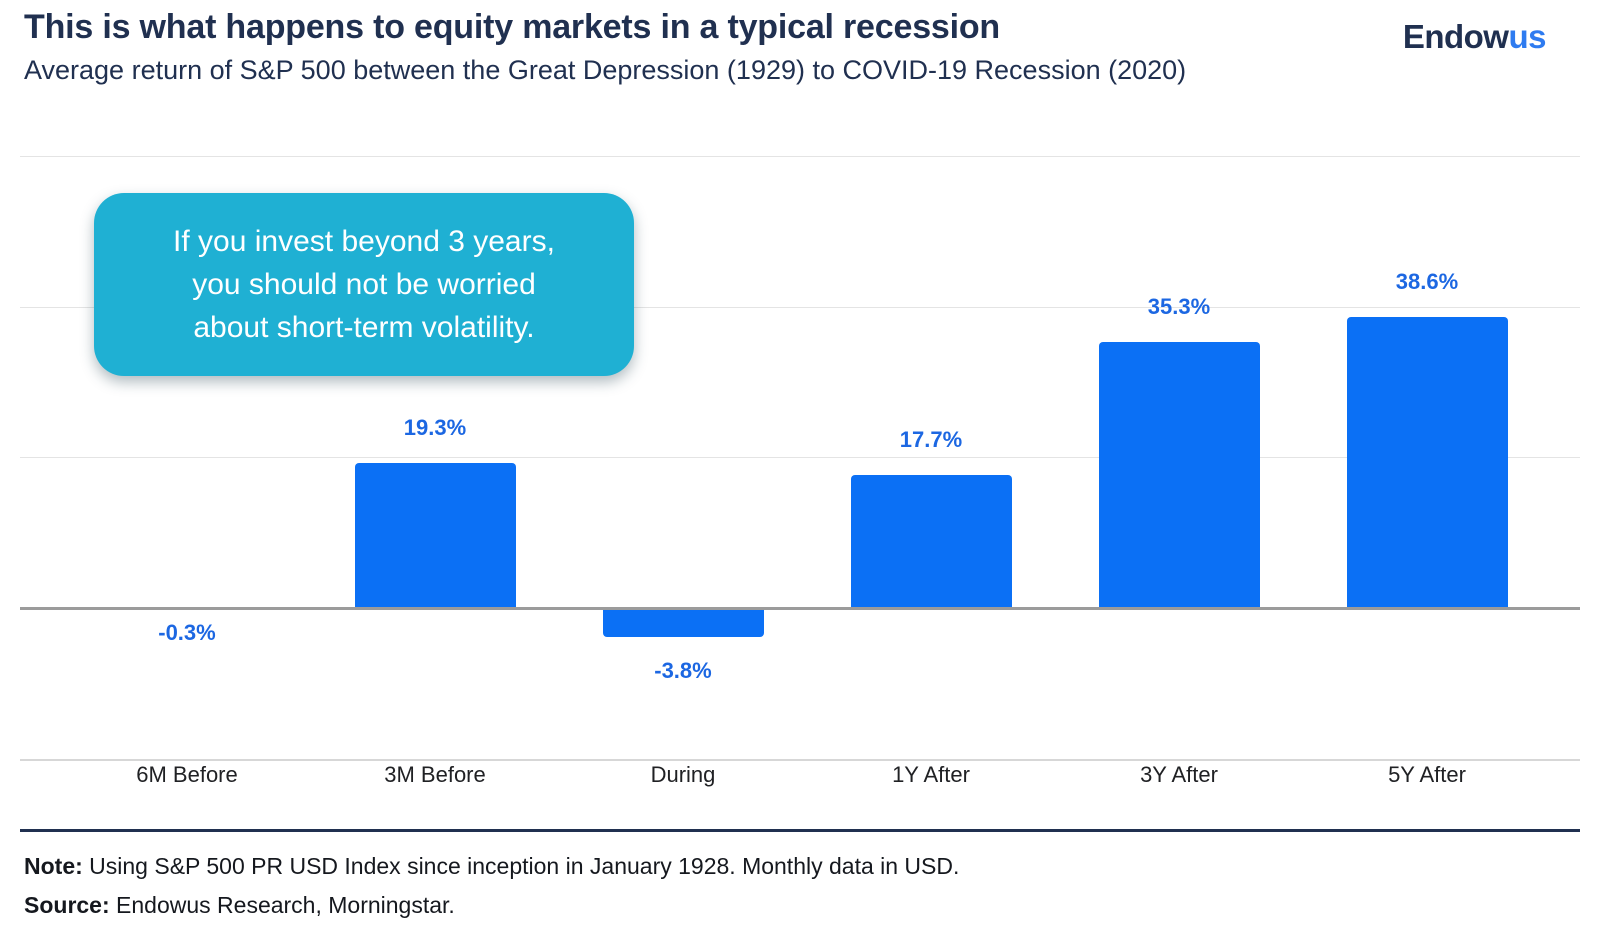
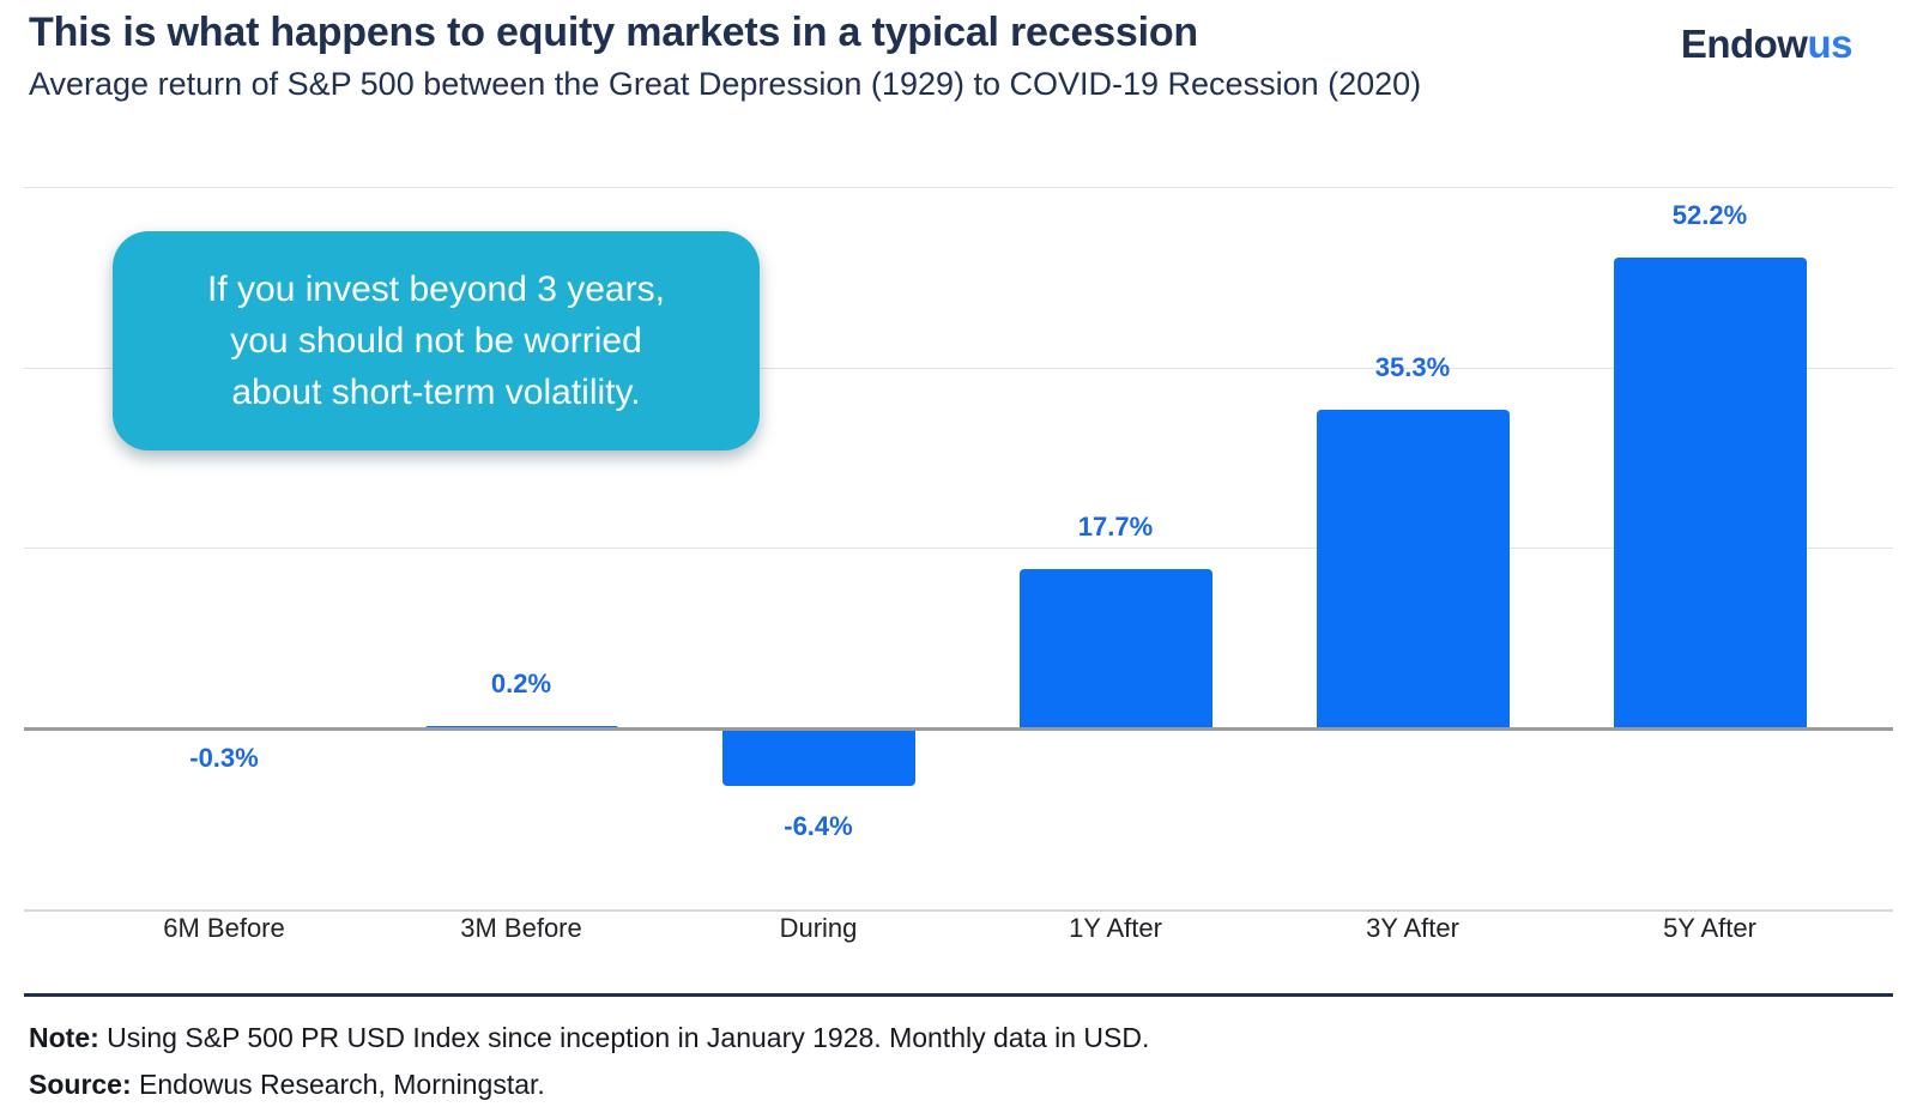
3M Before: 19.3% -> 0.2%
During: -3.8% -> -6.4%
5Y After: 38.6% -> 52.2%
